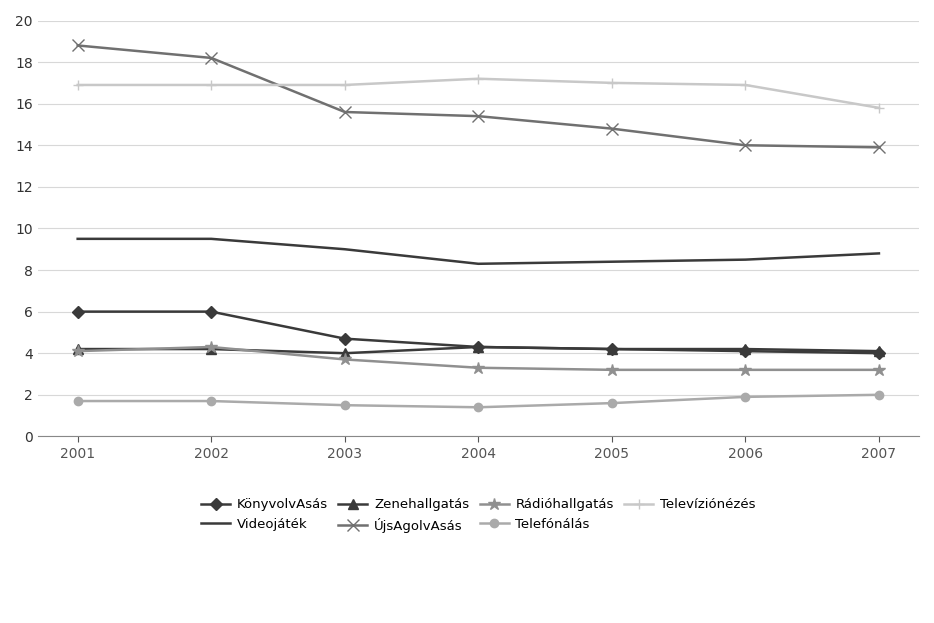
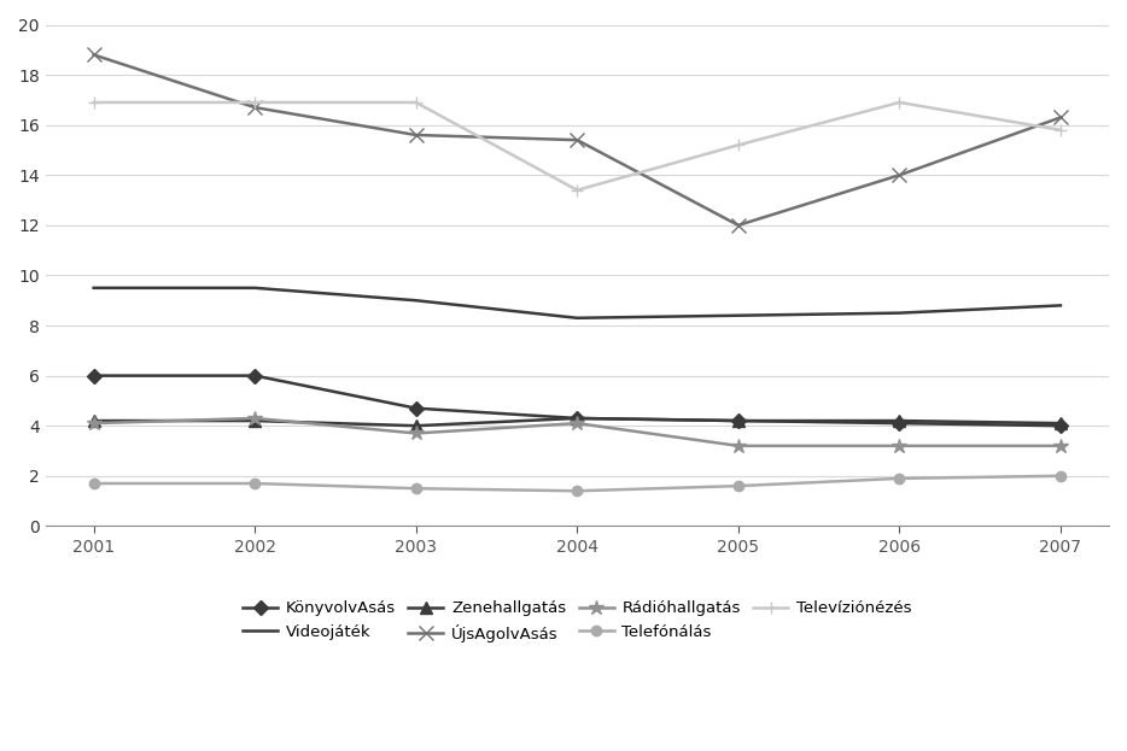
ÚjsAgolvAsás/2002: 18.2 -> 16.7
Rádióhallgatás/2004: 3.3 -> 4.1
Televíziónézés/2004: 17.2 -> 13.4
ÚjsAgolvAsás/2005: 14.8 -> 12.0
Televíziónézés/2005: 17.0 -> 15.2
ÚjsAgolvAsás/2007: 13.9 -> 16.3
